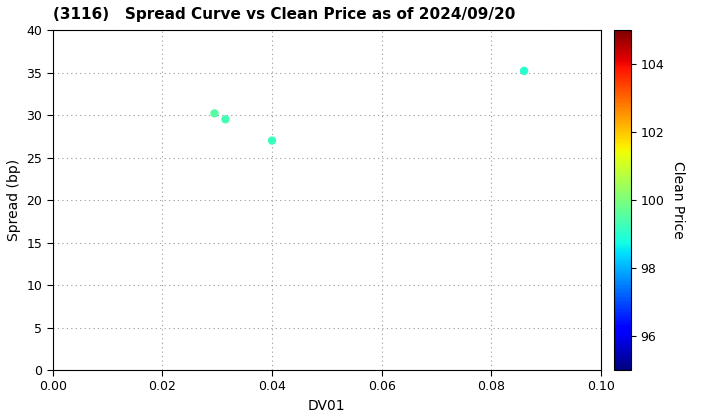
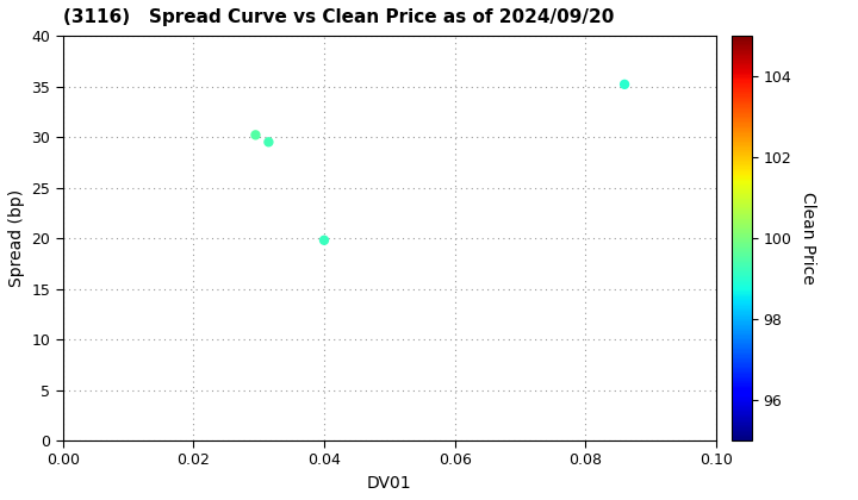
0.04: 27.0 -> 19.8
